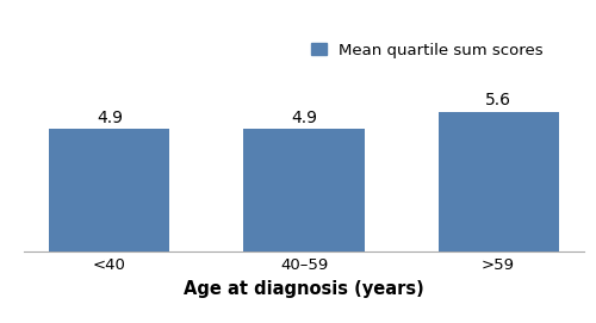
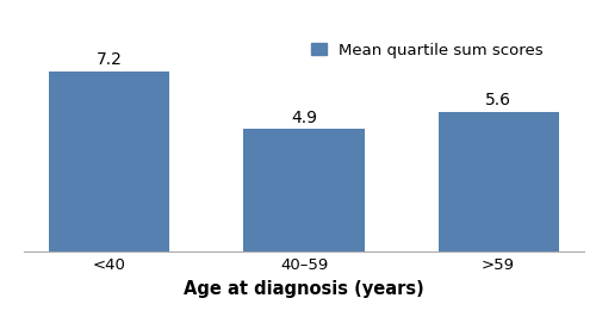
<40: 4.9 -> 7.2
